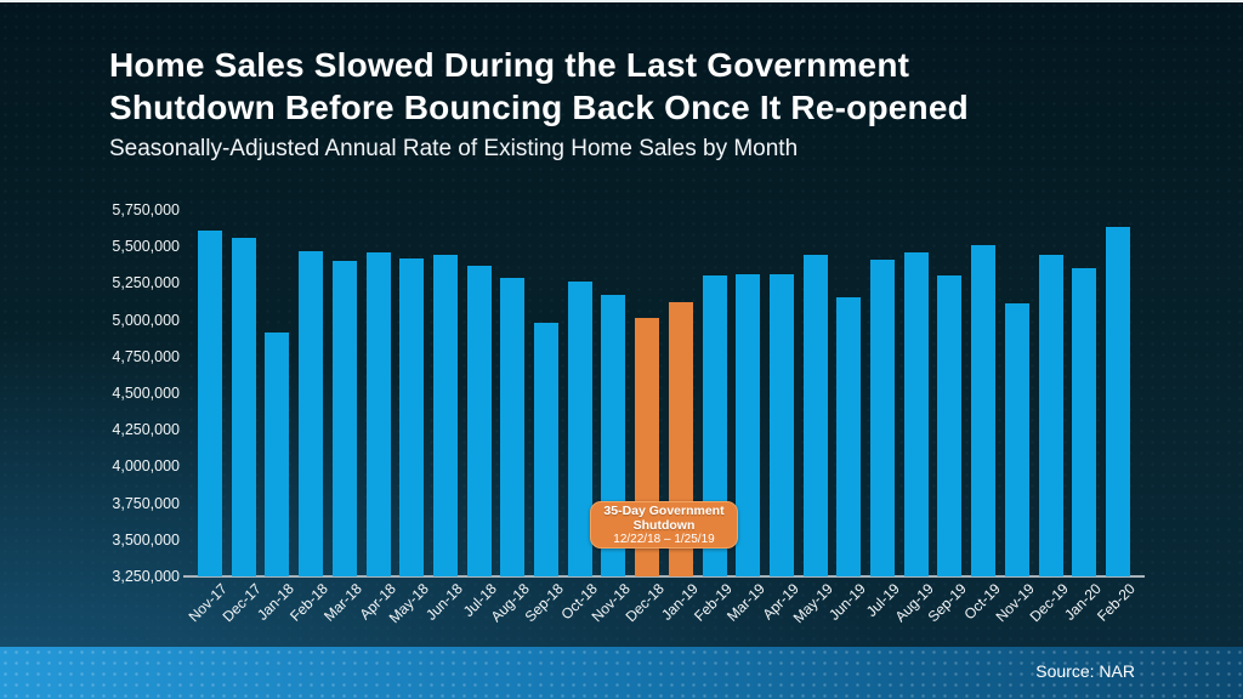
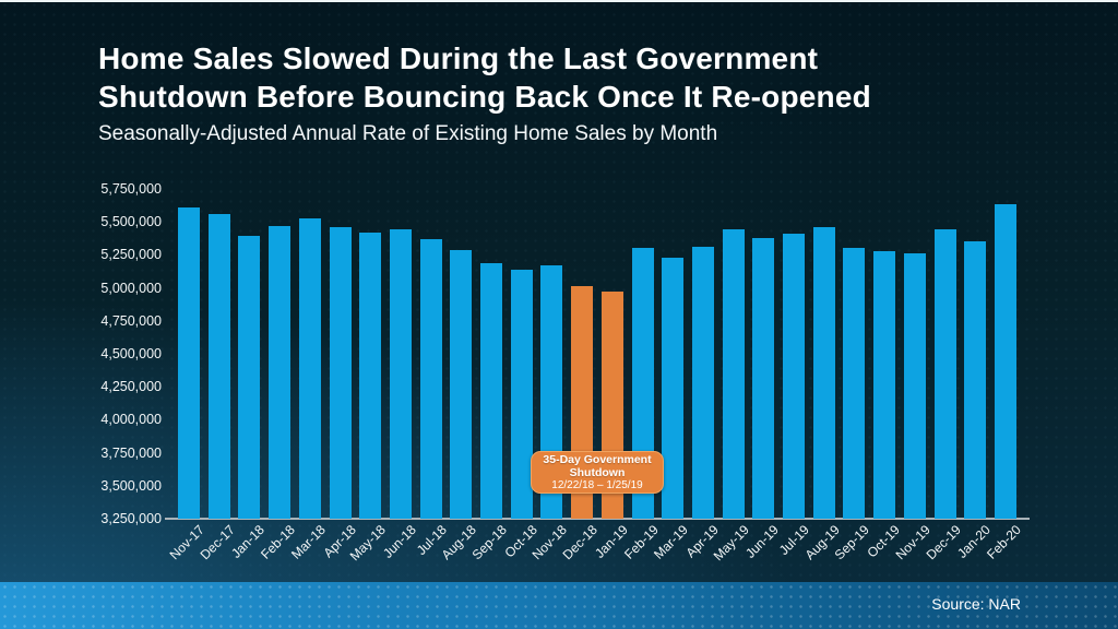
Jan-18: 4910000 -> 5390000
Mar-18: 5400000 -> 5530000
Sep-18: 4980000 -> 5190000
Oct-18: 5260000 -> 5140000
Jan-19: 5120000 -> 4970000
Mar-19: 5310000 -> 5230000
Jun-19: 5150000 -> 5380000
Oct-19: 5510000 -> 5280000
Nov-19: 5110000 -> 5260000
